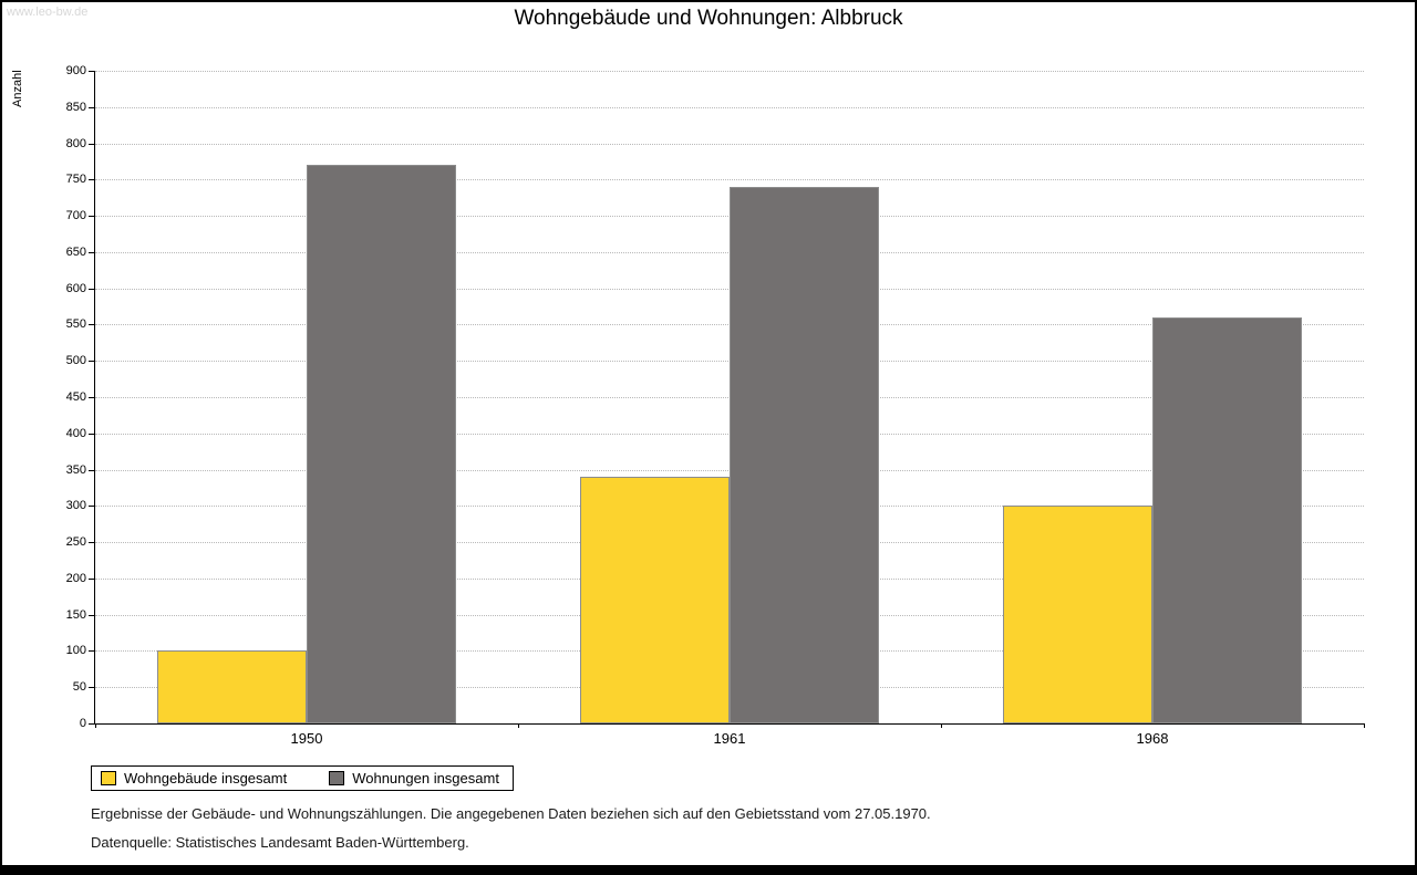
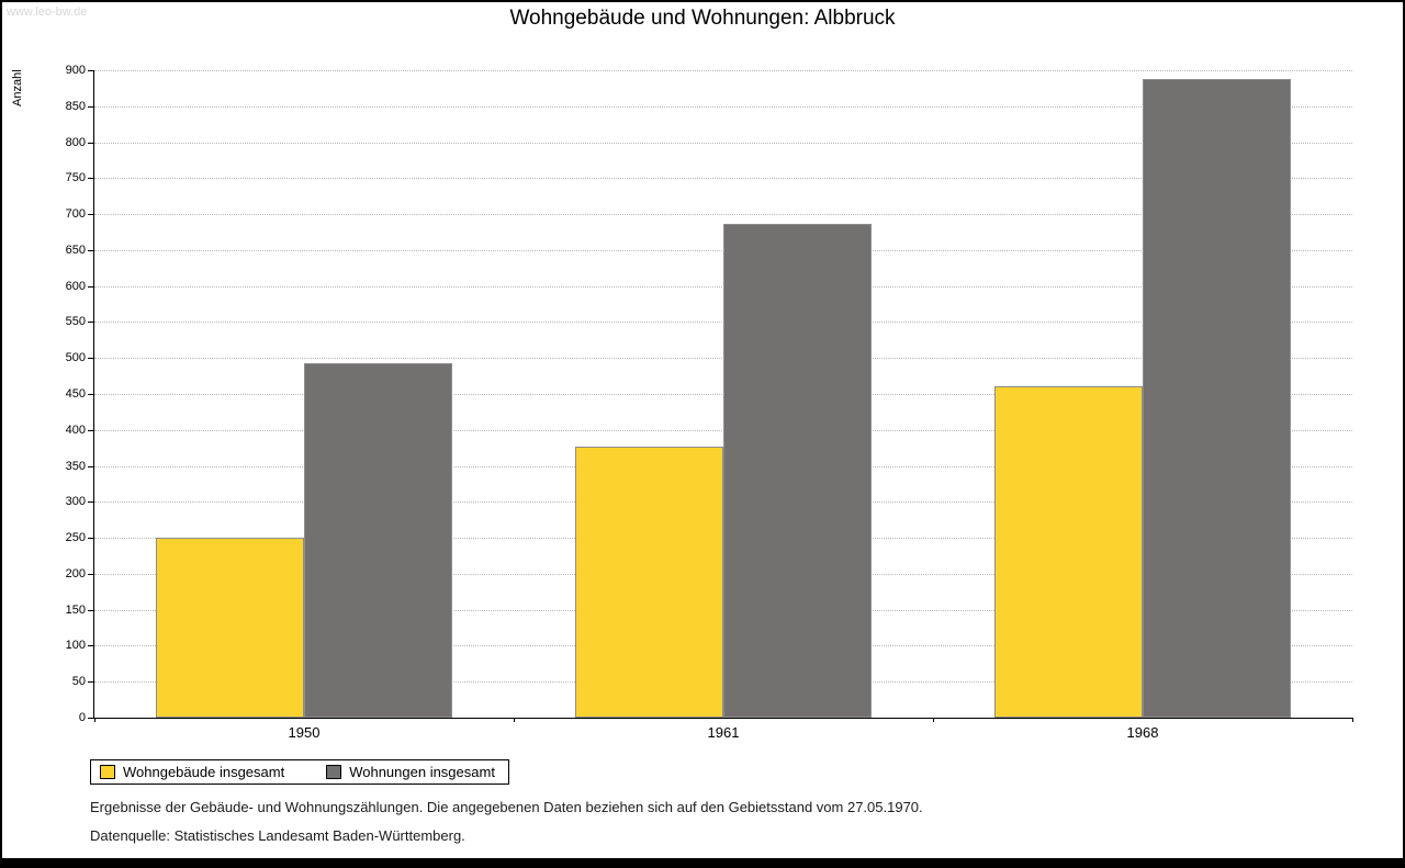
Wohngebäude insgesamt/1950: 100 -> 250
Wohnungen insgesamt/1950: 770 -> 490
Wohngebäude insgesamt/1961: 340 -> 380
Wohnungen insgesamt/1961: 740 -> 690
Wohngebäude insgesamt/1968: 300 -> 460
Wohnungen insgesamt/1968: 560 -> 890
